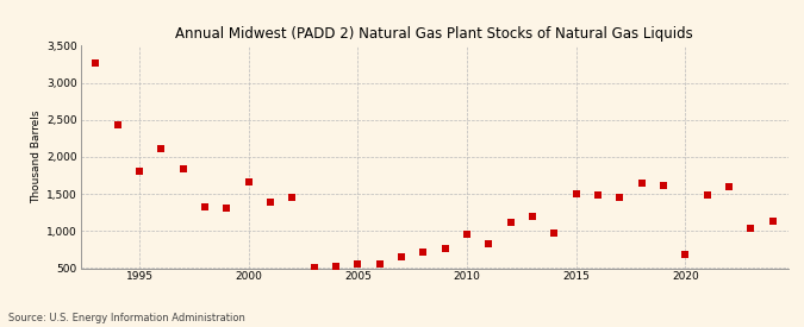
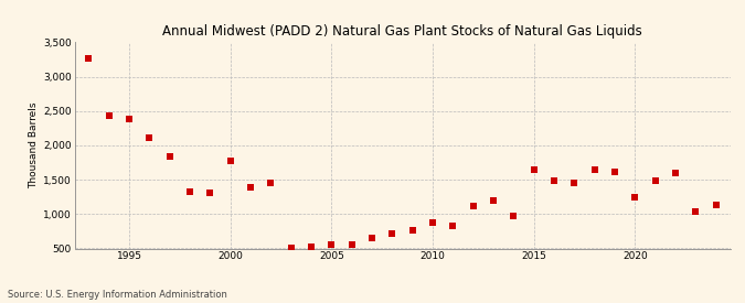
1995: 1,800 -> 2,390
2000: 1,660 -> 1,780
2010: 960 -> 870
2015: 1,500 -> 1,640
2020: 680 -> 1,250
